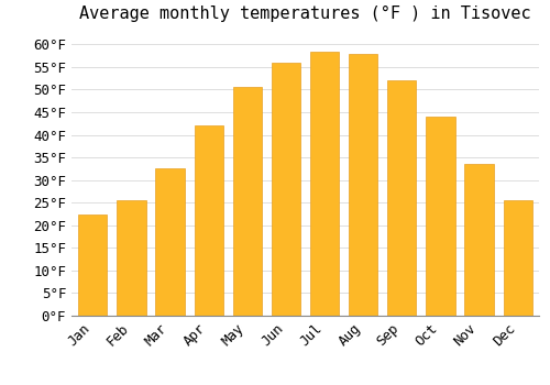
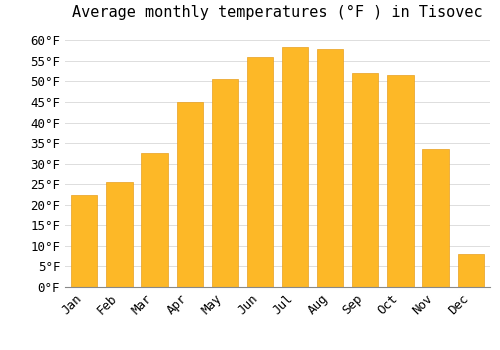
Apr: 42.0°F -> 45.0°F
Oct: 44.0°F -> 51.5°F
Dec: 25.5°F -> 8.0°F
